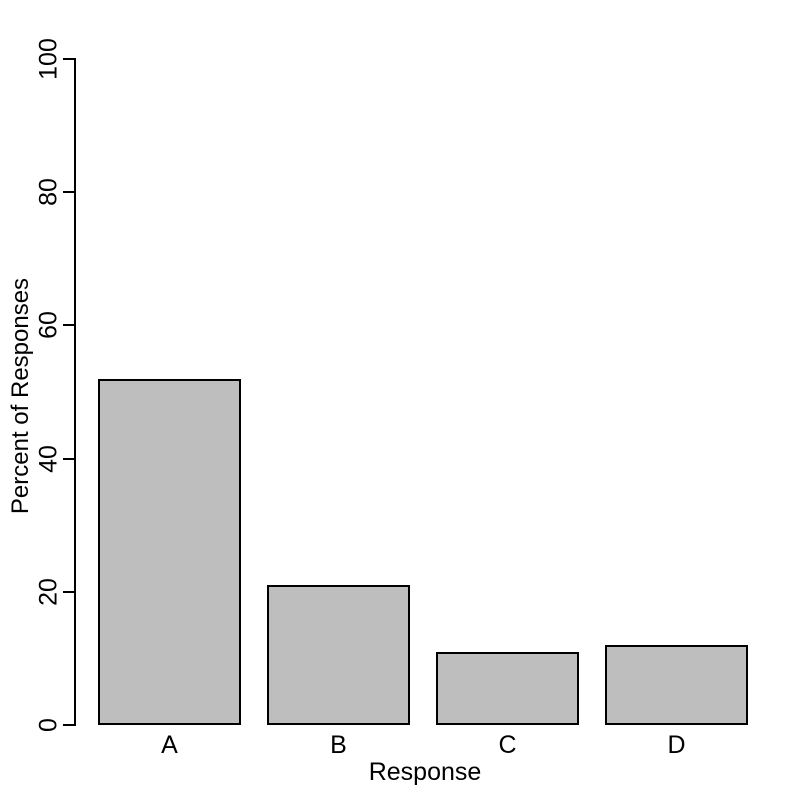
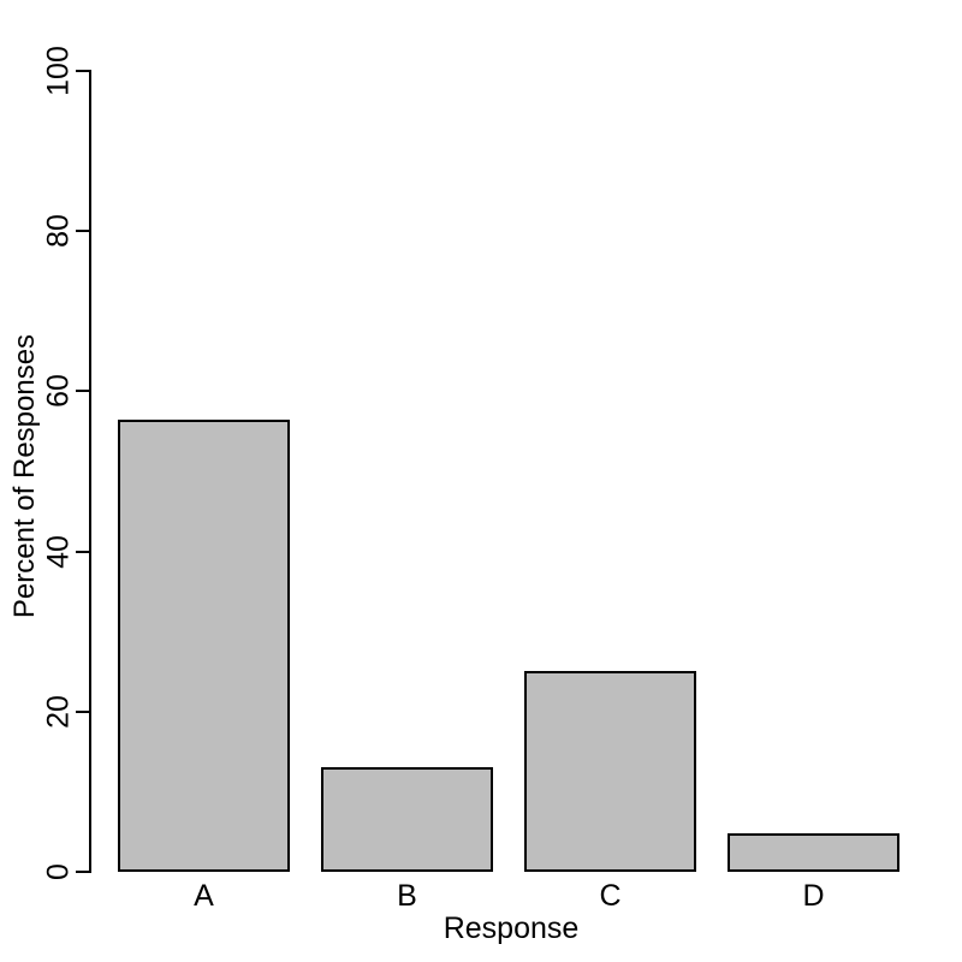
A: 52 -> 56
B: 21 -> 13
C: 11 -> 25
D: 12 -> 5
